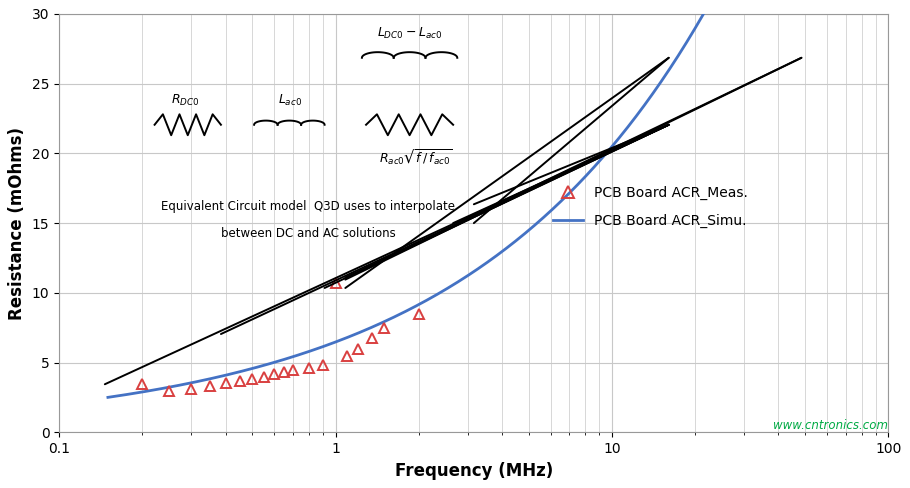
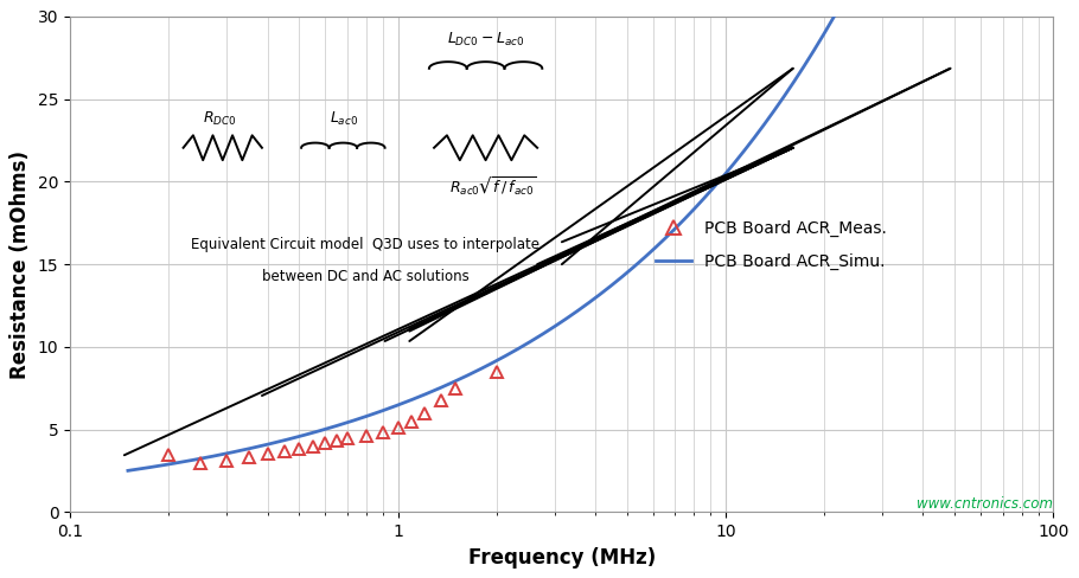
PCB Board ACR_Meas./1: 10.7 -> 5.1
